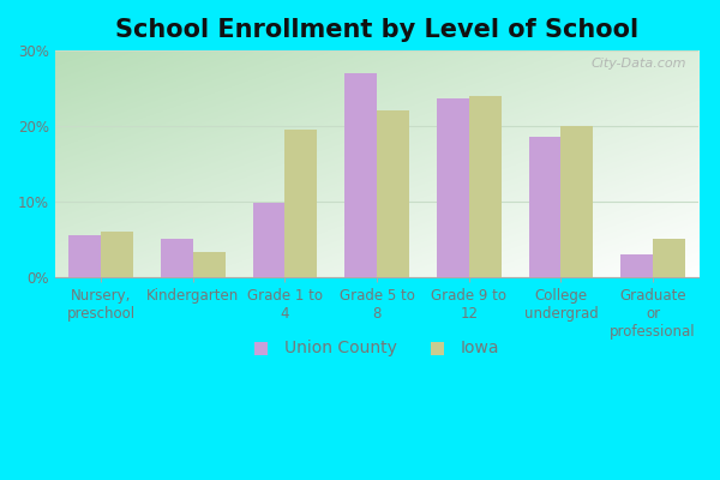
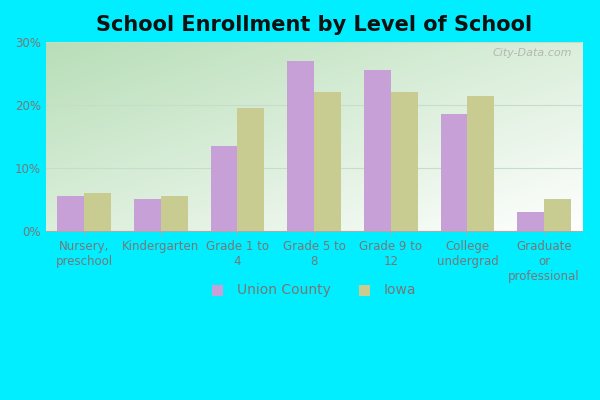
Iowa/Kindergarten: 3.2% -> 5.5%
Union County/Grade 1 to 4: 9.8% -> 13.5%
Union County/Grade 9 to 12: 23.6% -> 25.5%
Iowa/Grade 9 to 12: 24.0% -> 22.0%
Iowa/College undergrad: 20.0% -> 21.5%
